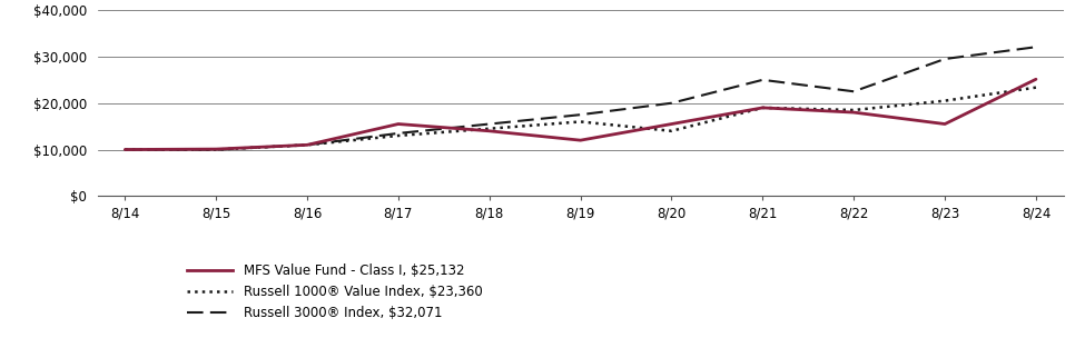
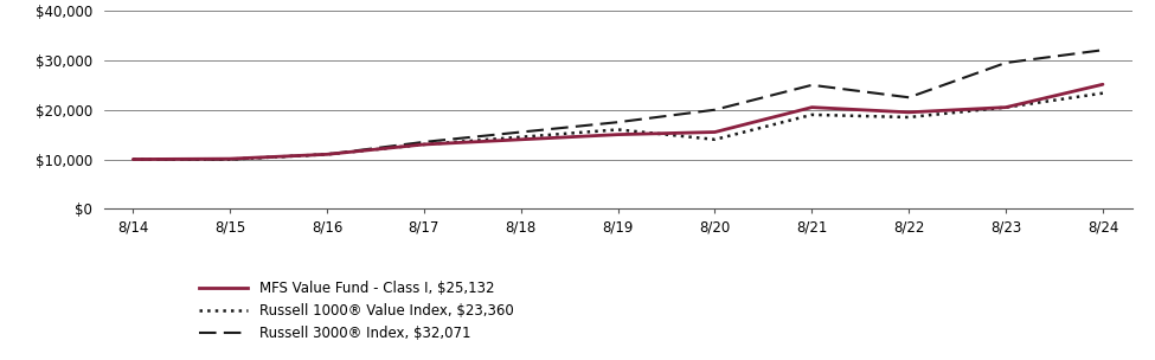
MFS Value Fund - Class I, $25,132/8/17: $15,500 -> $13,000
MFS Value Fund - Class I, $25,132/8/19: $12,000 -> $15,000
MFS Value Fund - Class I, $25,132/8/21: $19,000 -> $20,500
MFS Value Fund - Class I, $25,132/8/22: $18,000 -> $19,500
MFS Value Fund - Class I, $25,132/8/23: $15,500 -> $20,500
